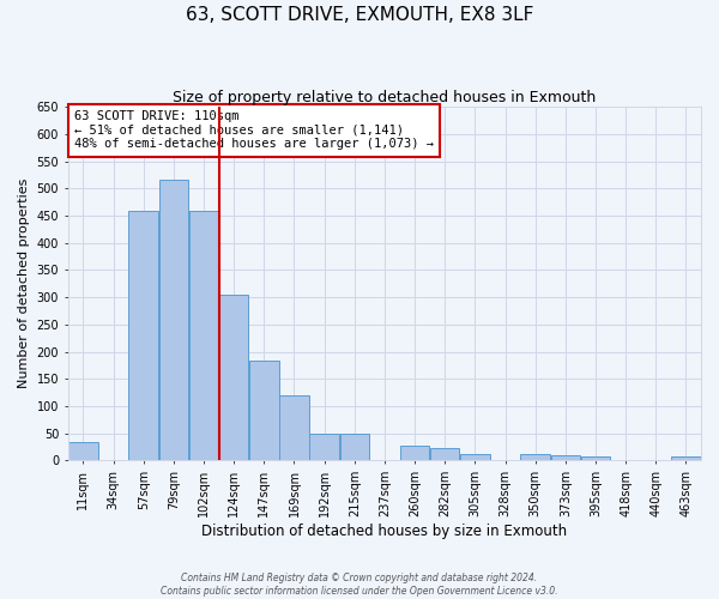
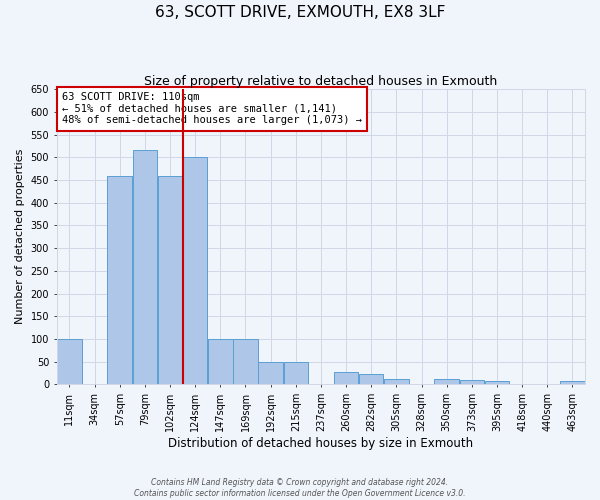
11sqm: 35 -> 100
124sqm: 305 -> 500
147sqm: 183 -> 100
169sqm: 120 -> 100
